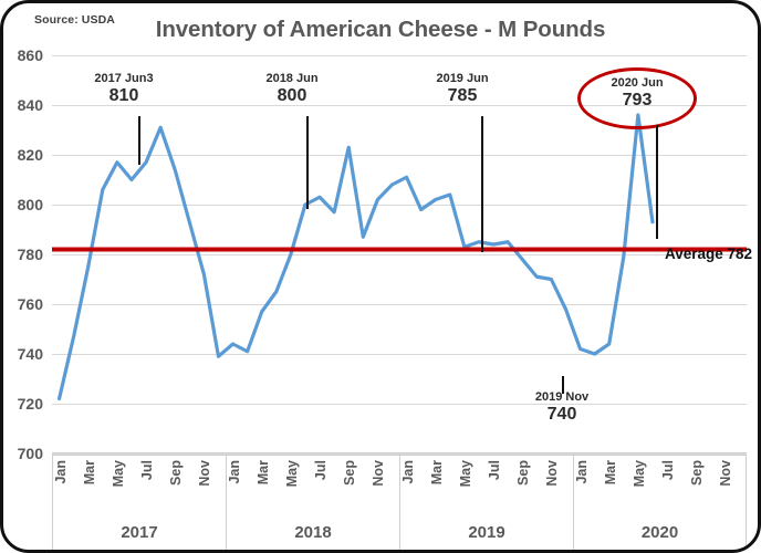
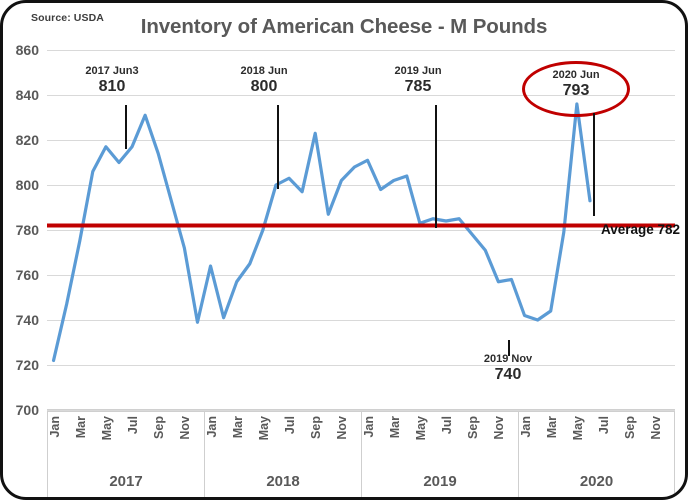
2018 Jan: 744 -> 764
2019 Nov: 770 -> 757
